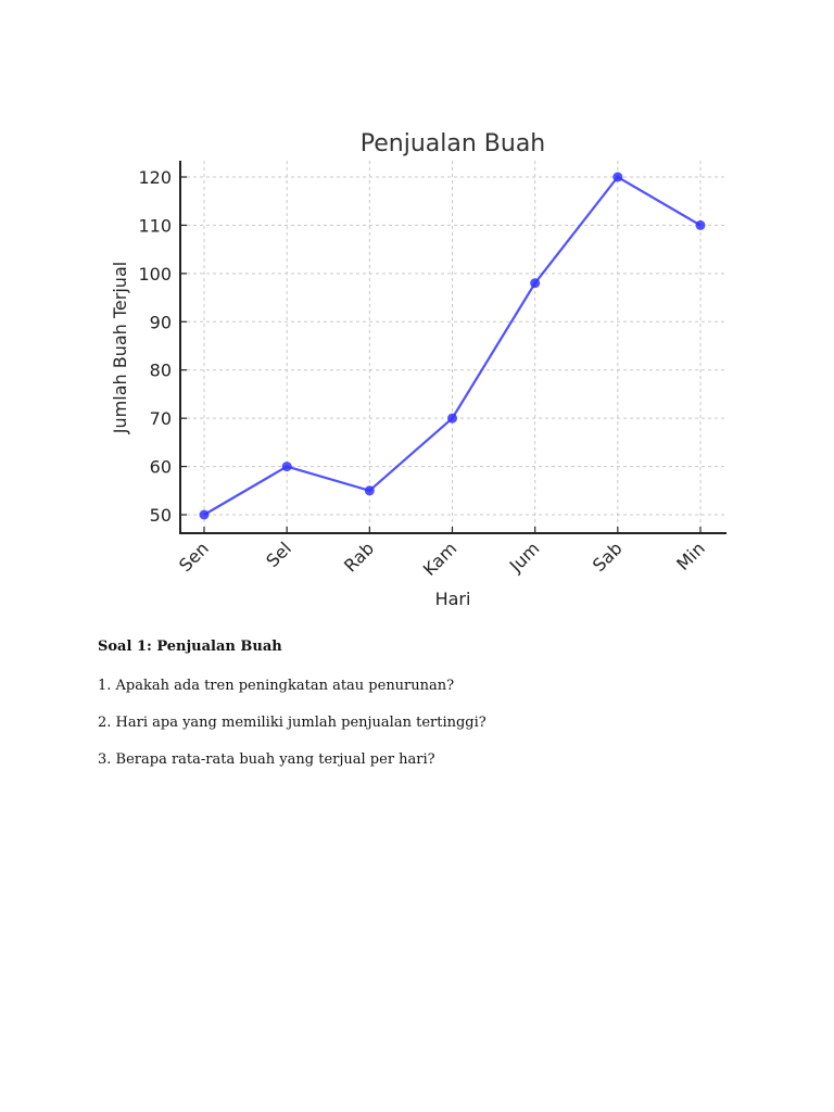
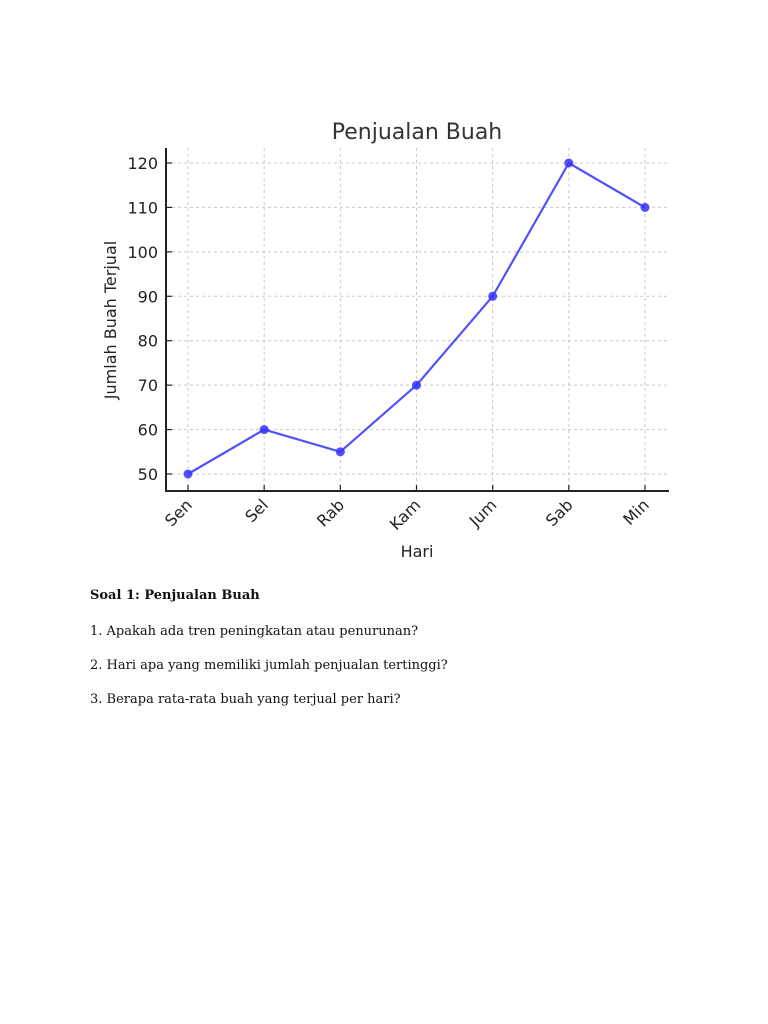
Jum: 98 -> 90
